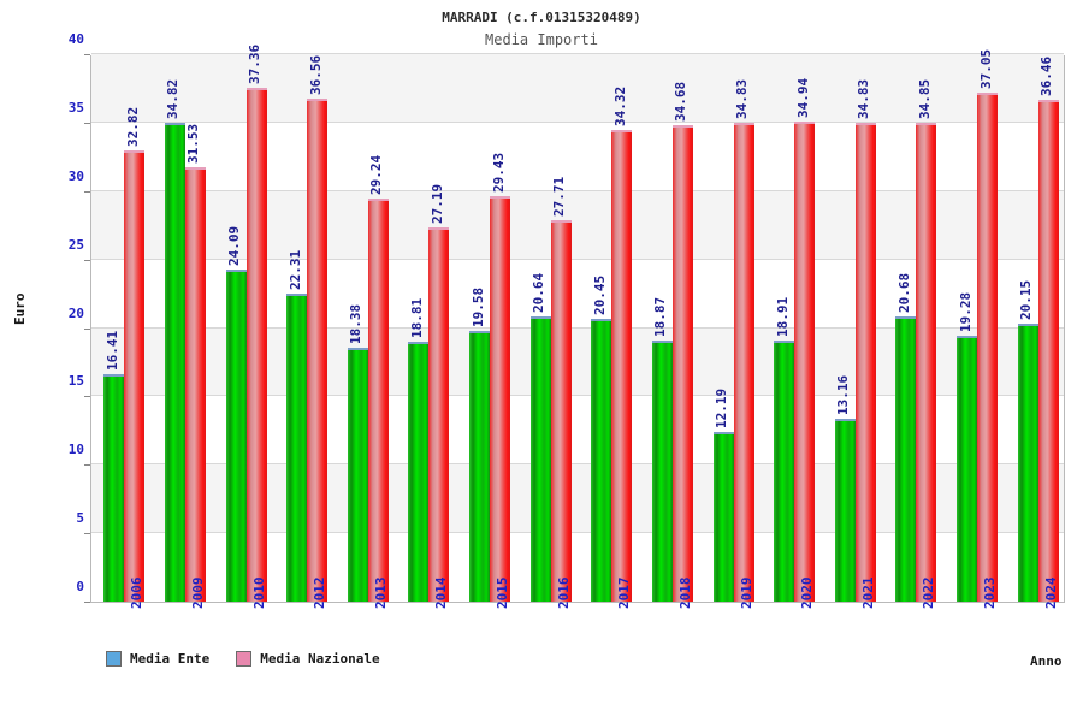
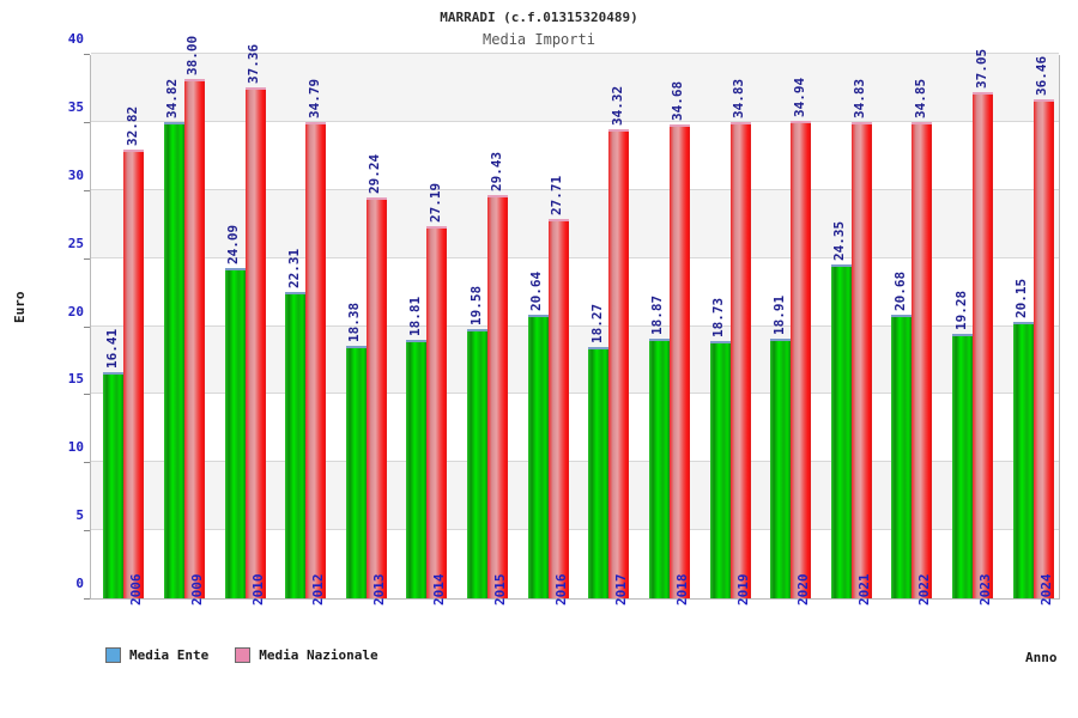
Media Nazionale/2009: 31.53 -> 38.00
Media Nazionale/2012: 36.56 -> 34.79
Media Ente/2017: 20.45 -> 18.27
Media Ente/2019: 12.19 -> 18.73
Media Ente/2021: 13.16 -> 24.35
